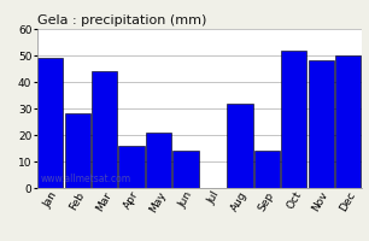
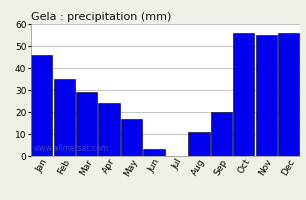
Jan: 49 -> 46
Feb: 28 -> 35
Mar: 44 -> 29
Apr: 16 -> 24
May: 21 -> 17
Jun: 14 -> 3
Aug: 32 -> 11
Sep: 14 -> 20
Oct: 52 -> 56
Nov: 48 -> 55
Dec: 50 -> 56
